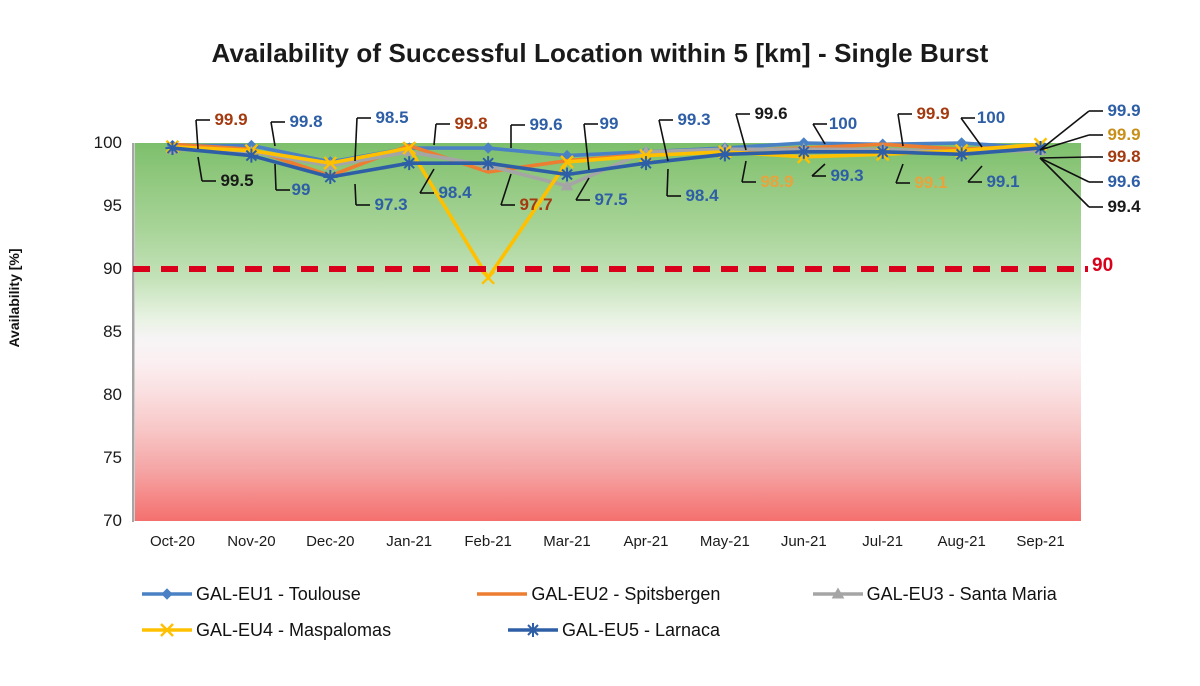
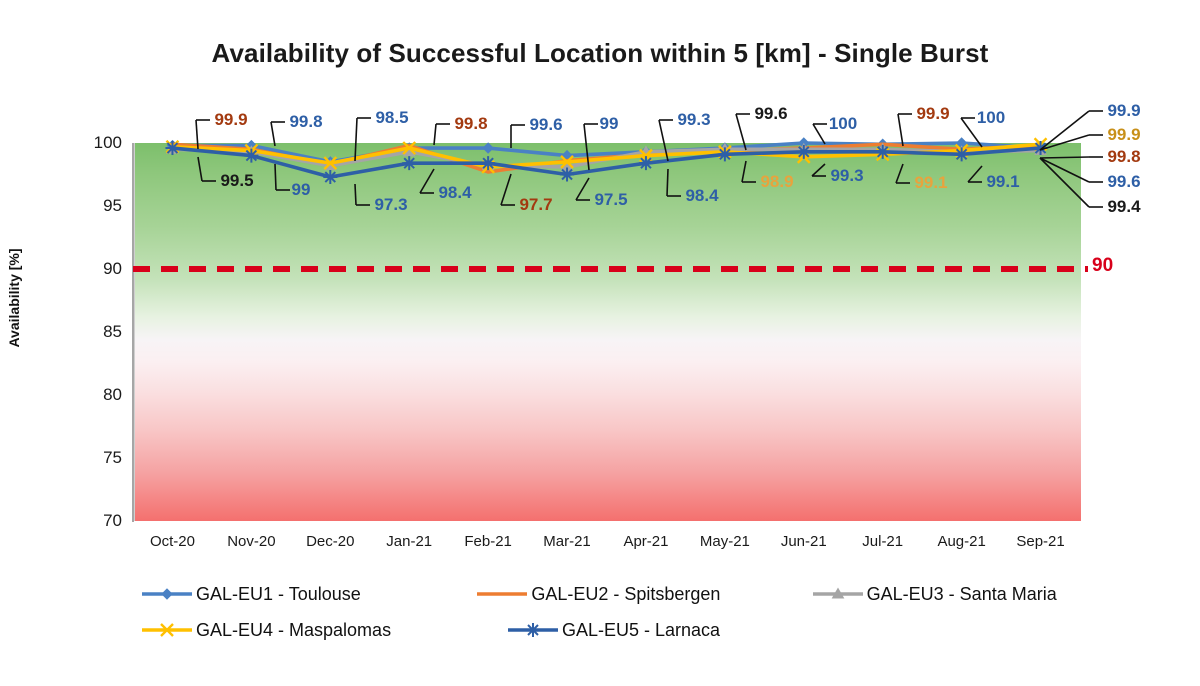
GAL-EU2 - Spitsbergen/Dec-20: 97.4 -> 98.3
GAL-EU4 - Maspalomas/Feb-21: 89.3 -> 98.1
GAL-EU3 - Santa Maria/Mar-21: 96.6 -> 98.1
